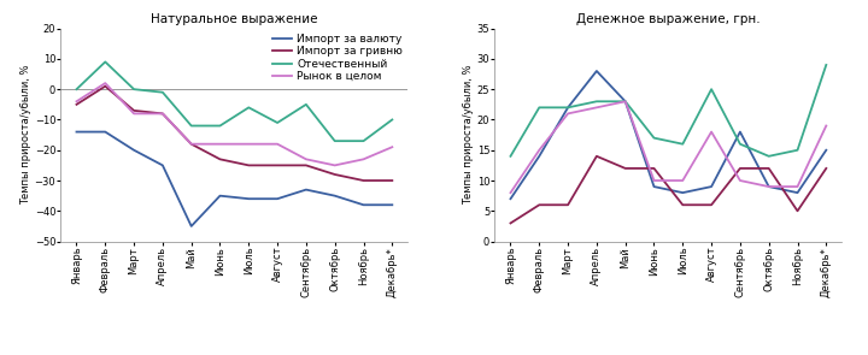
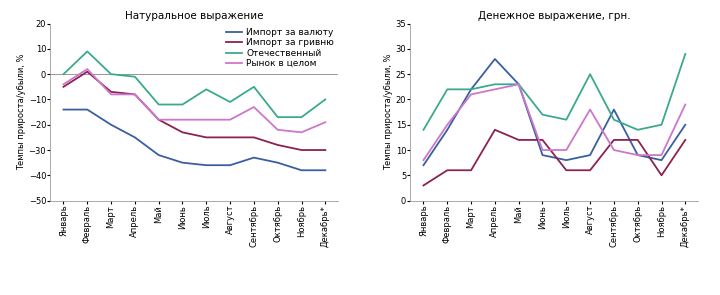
Натуральное выражение/Импорт за валюту/Май: -45 -> -32
Натуральное выражение/Рынок в целом/Сентябрь: -23 -> -13
Натуральное выражение/Рынок в целом/Октябрь: -25 -> -22
